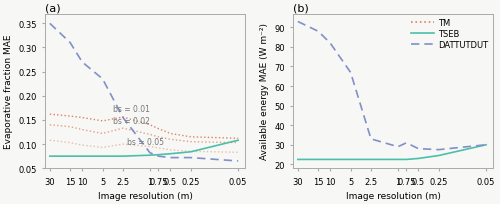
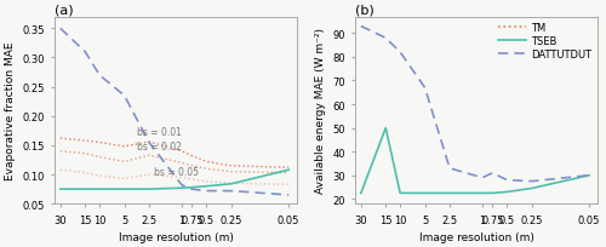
(b)/TSEB/15: 22 -> 50
